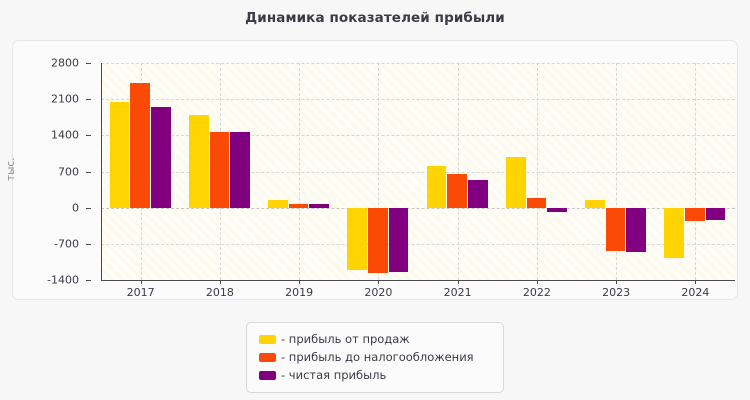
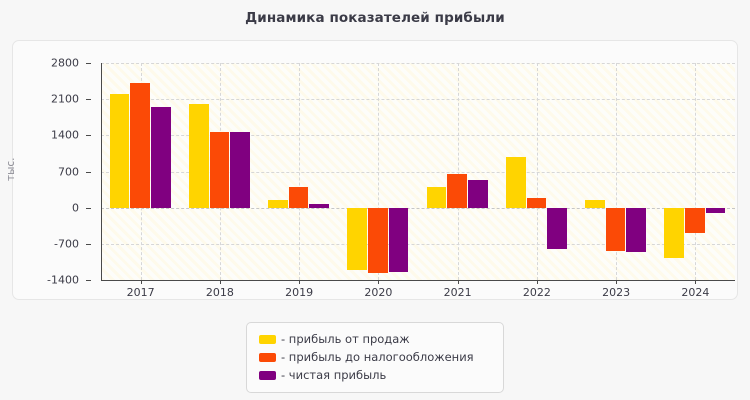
- прибыль от продаж/2017: 2000 -> 2200
- прибыль от продаж/2018: 1800 -> 2000
- прибыль до налогообложения/2019: 100 -> 400
- прибыль от продаж/2021: 800 -> 400
- чистая прибыль/2022: -100 -> -800
- прибыль до налогообложения/2024: -300 -> -500
- чистая прибыль/2024: -200 -> -100
